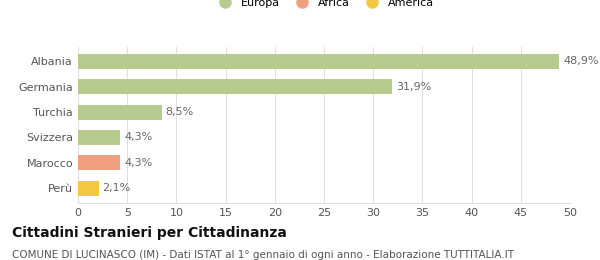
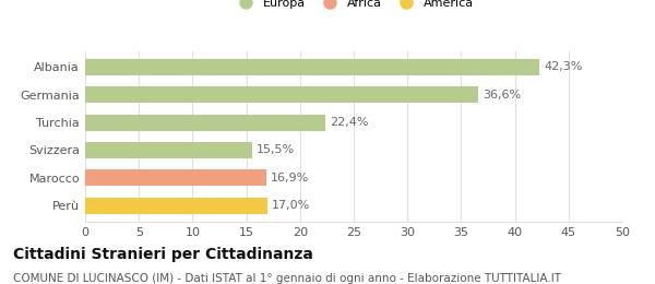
Albania: 48,9% -> 42,3%
Germania: 31,9% -> 36,6%
Turchia: 8,5% -> 22,4%
Svizzera: 4,3% -> 15,5%
Marocco: 4,3% -> 16,9%
Perù: 2,1% -> 17,0%
